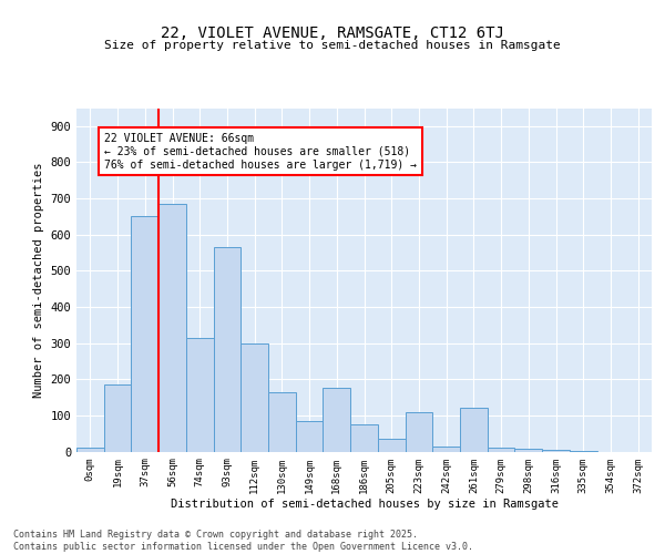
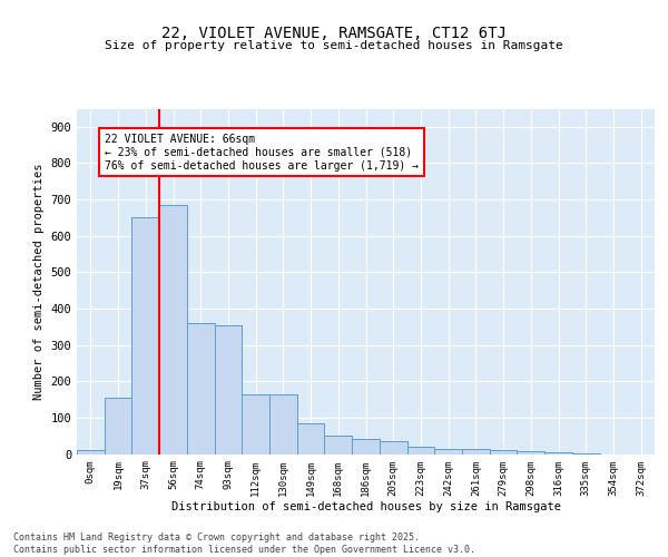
19sqm: 185 -> 155
74sqm: 315 -> 360
93sqm: 565 -> 355
112sqm: 300 -> 165
168sqm: 175 -> 50
186sqm: 75 -> 40
223sqm: 110 -> 20
261sqm: 120 -> 15
